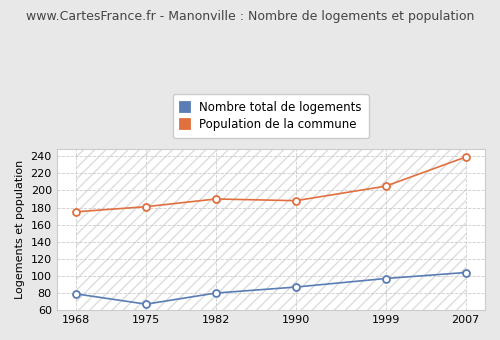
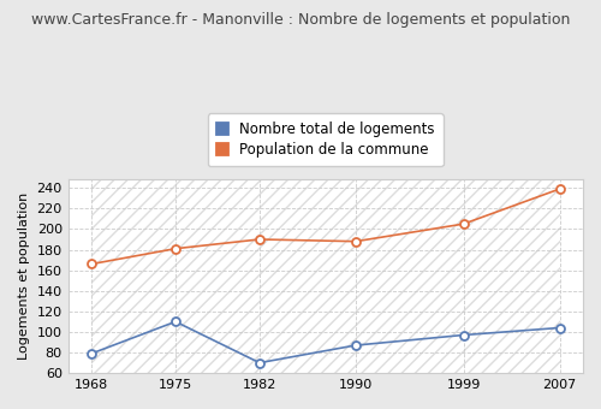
Population de la commune/1968: 175 -> 166
Nombre total de logements/1975: 67 -> 110
Nombre total de logements/1982: 80 -> 70
